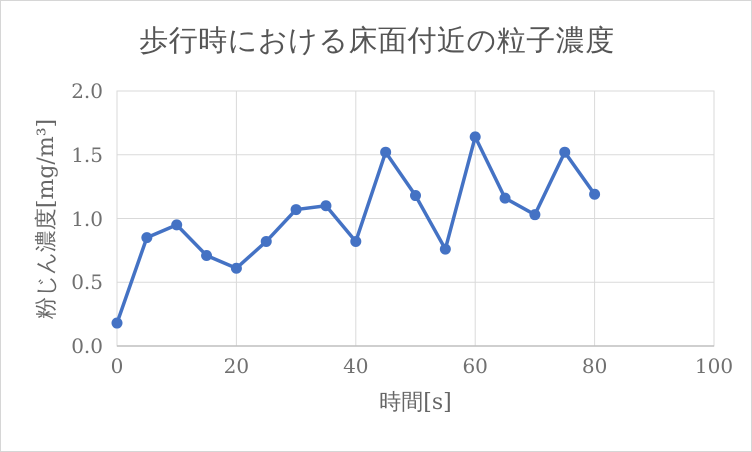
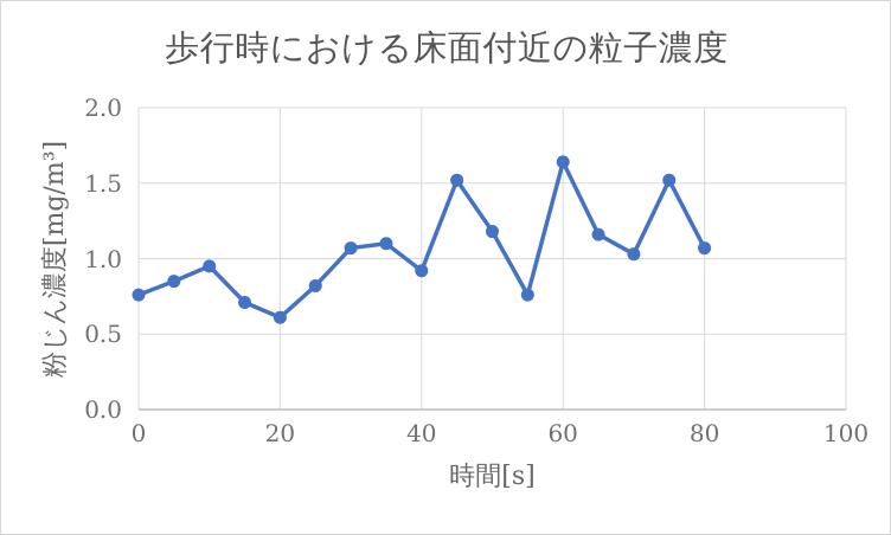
0: 0.18 -> 0.76
40: 0.82 -> 0.92
80: 1.19 -> 1.07
